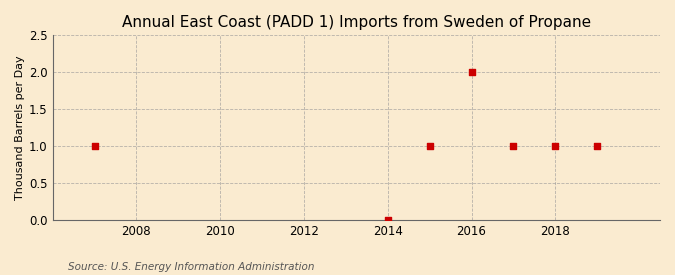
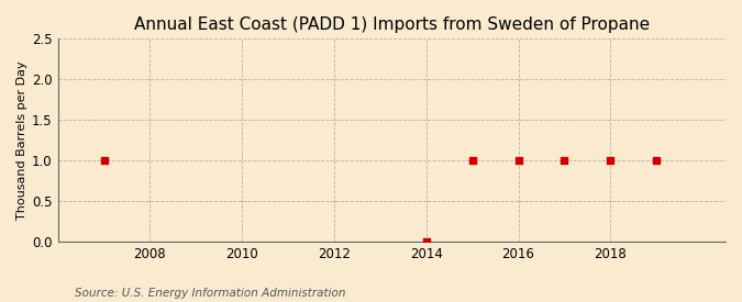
2016: 2 -> 1
